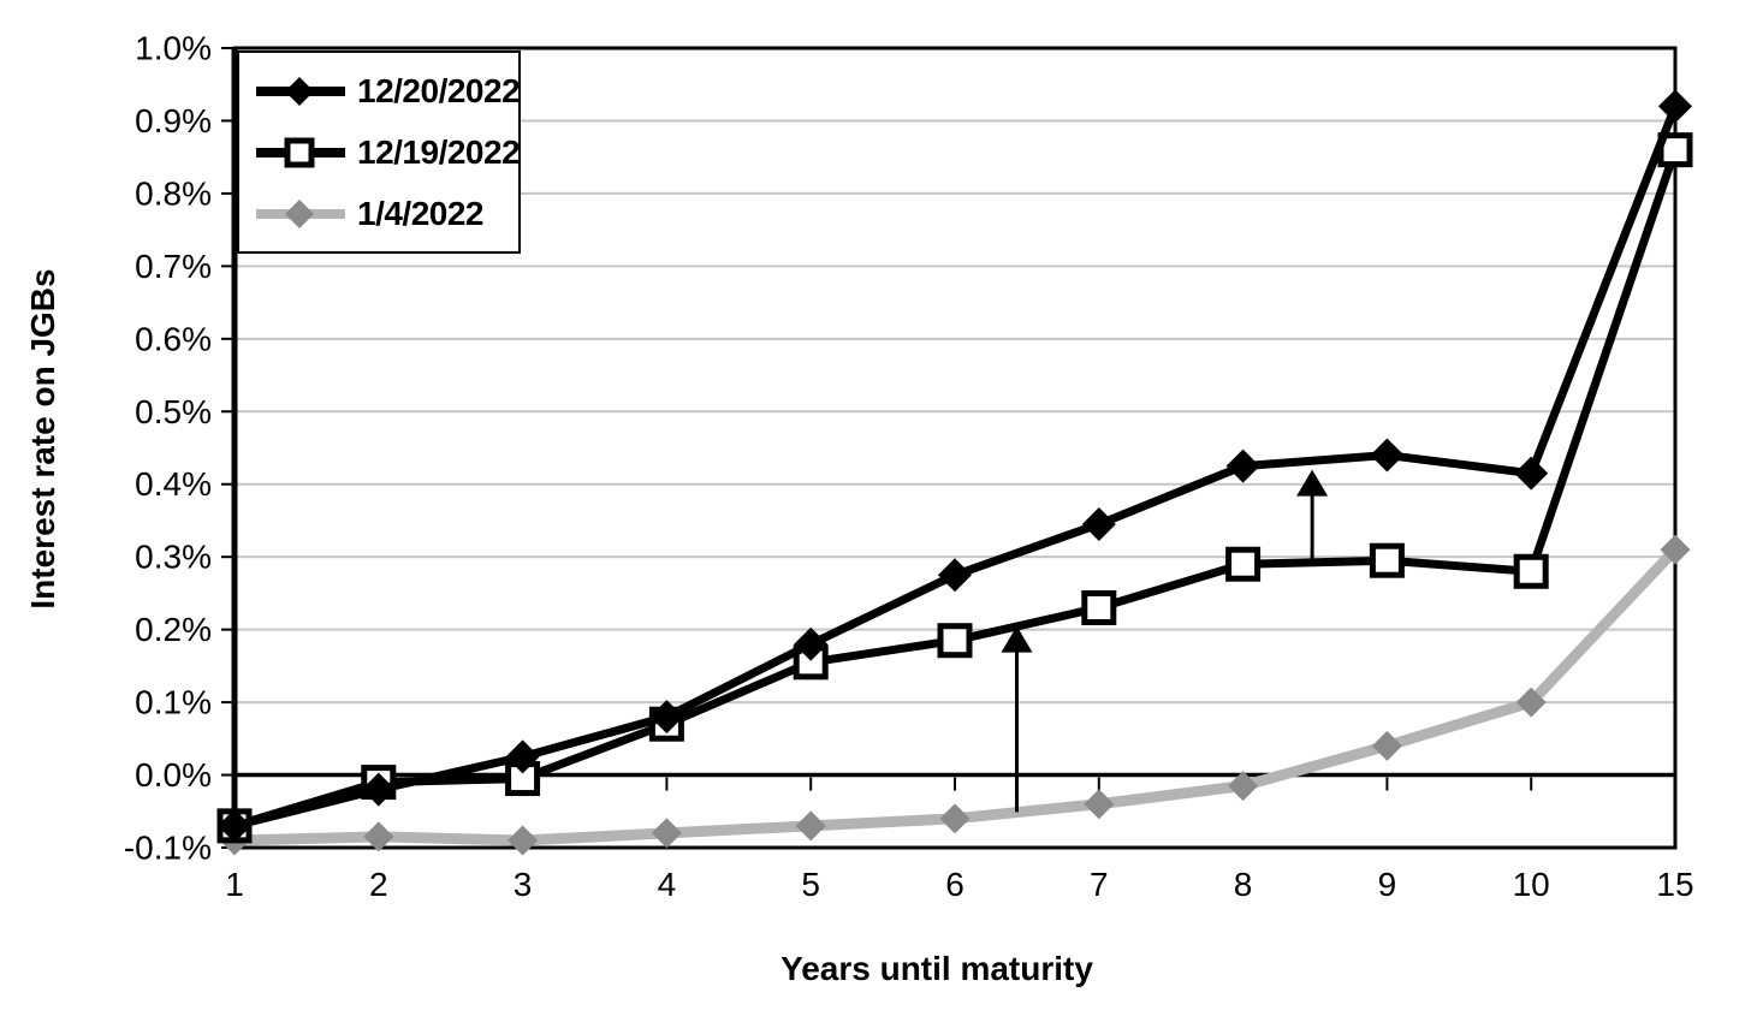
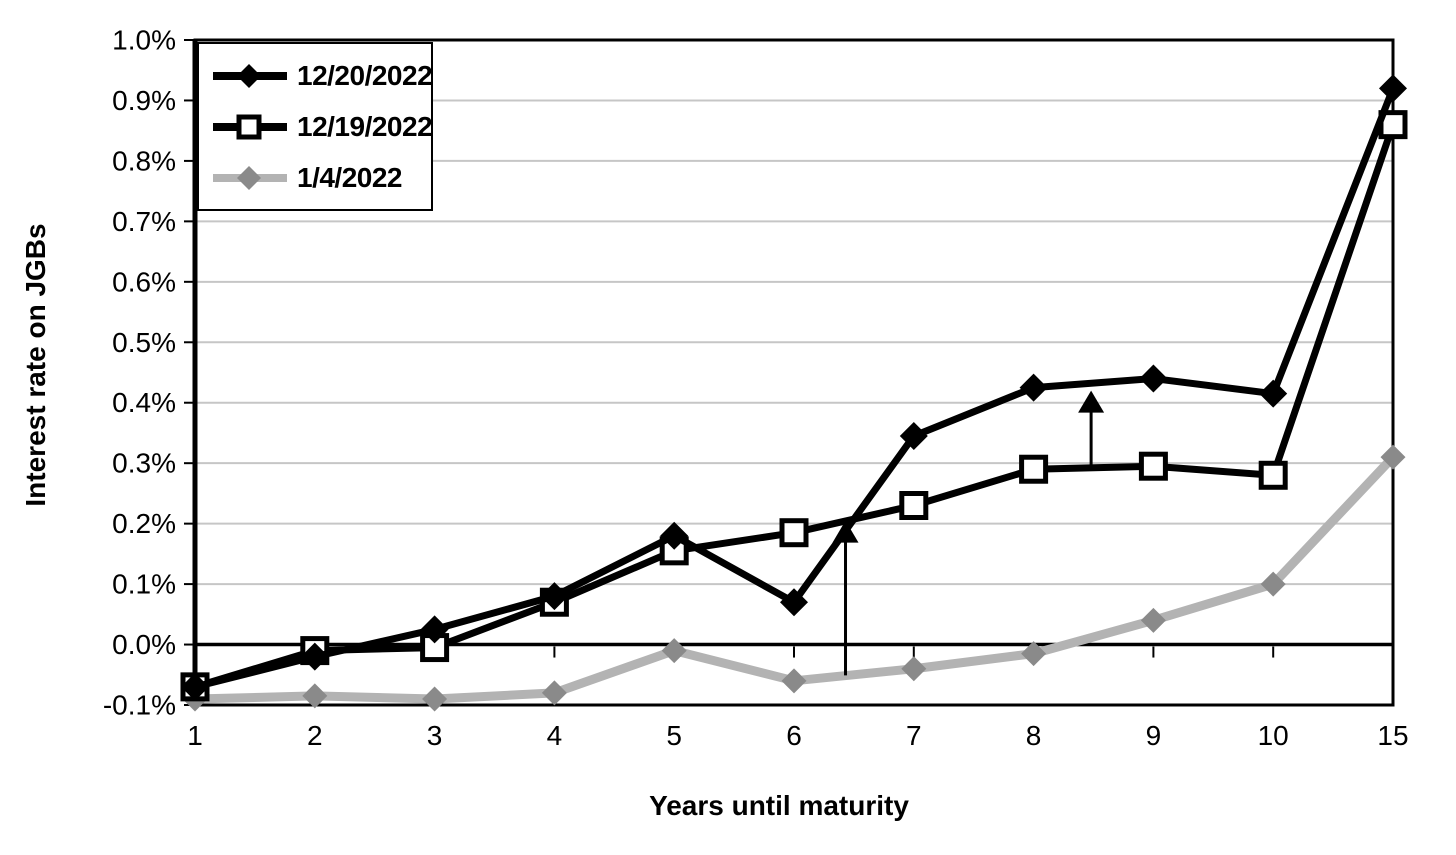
1/4/2022/5: -0.07% -> -0.01%
12/20/2022/6: 0.28% -> 0.07%
